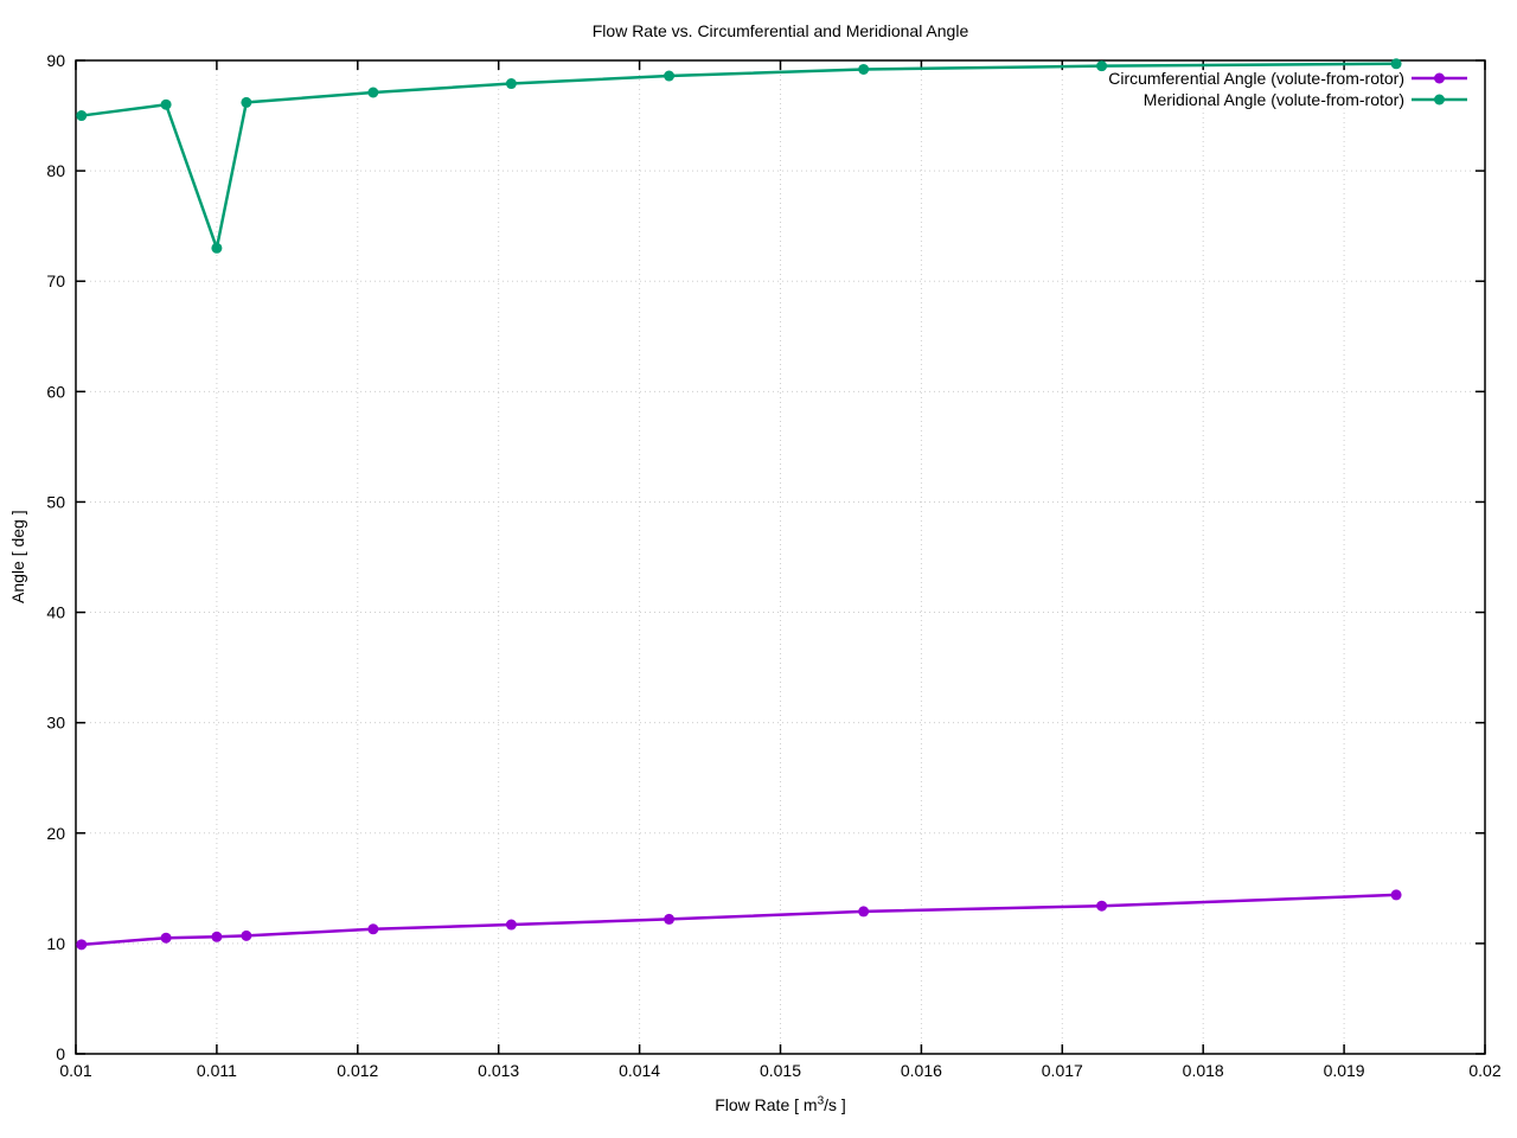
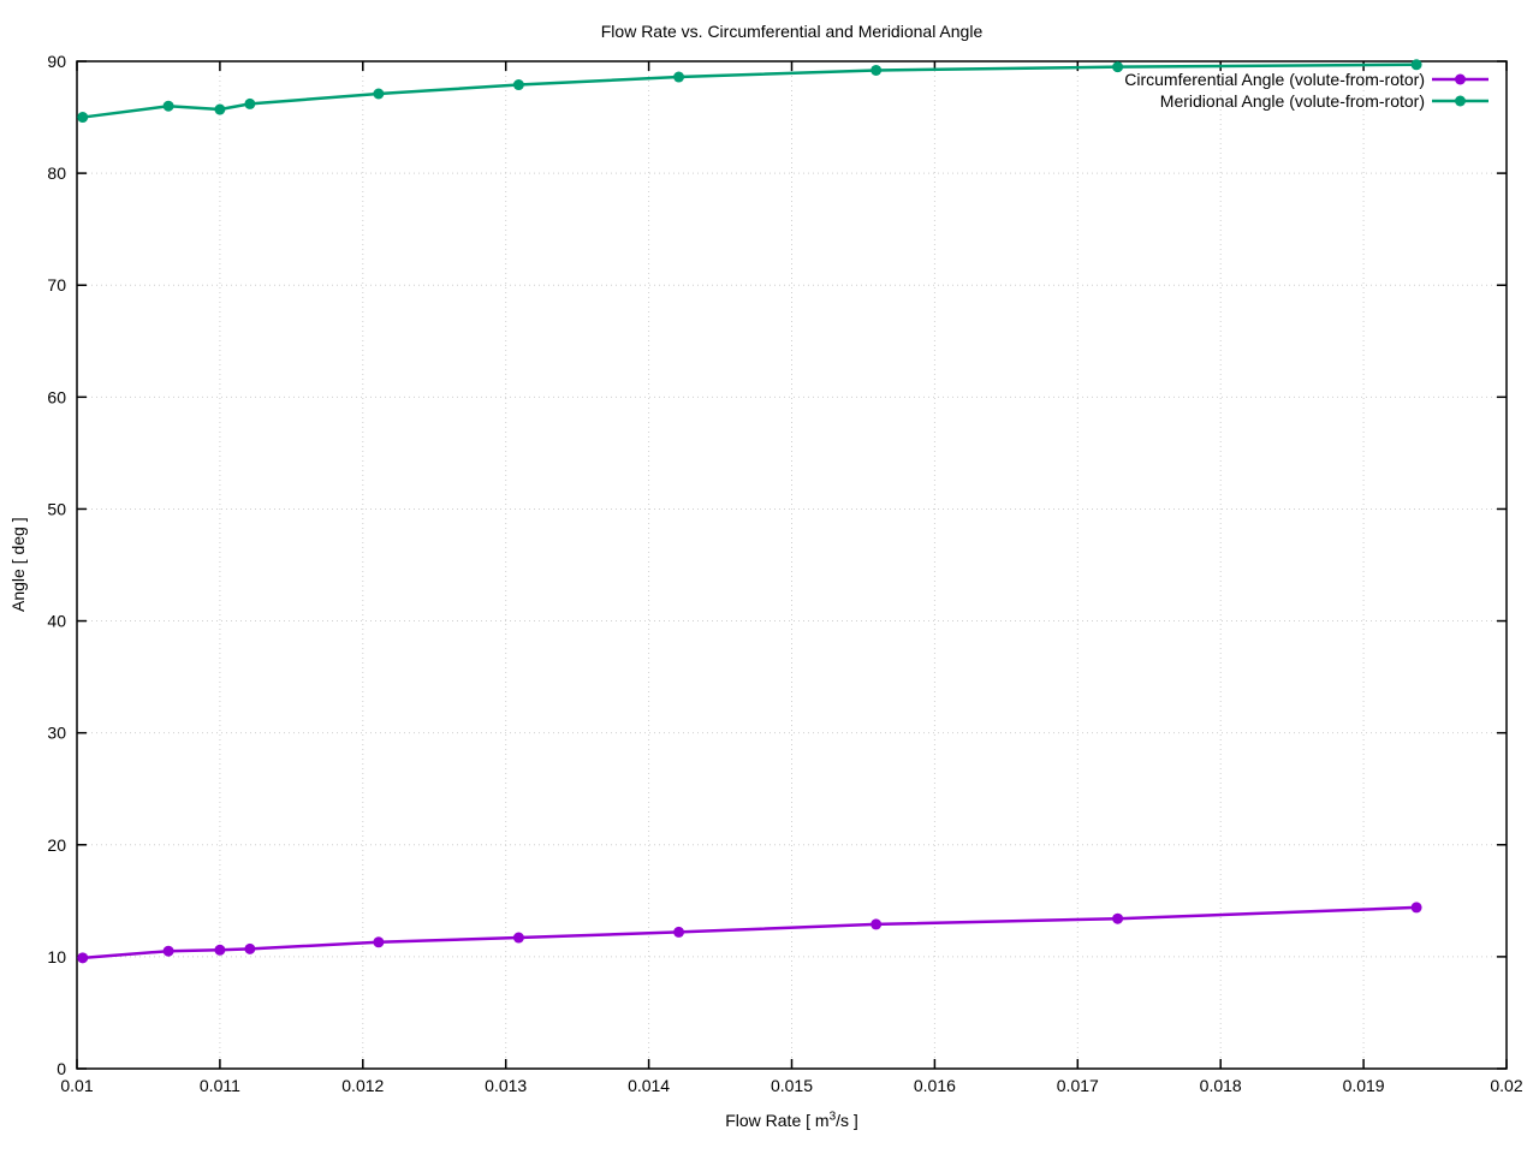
Meridional Angle (volute-from-rotor)/0.011: 73 -> 86
